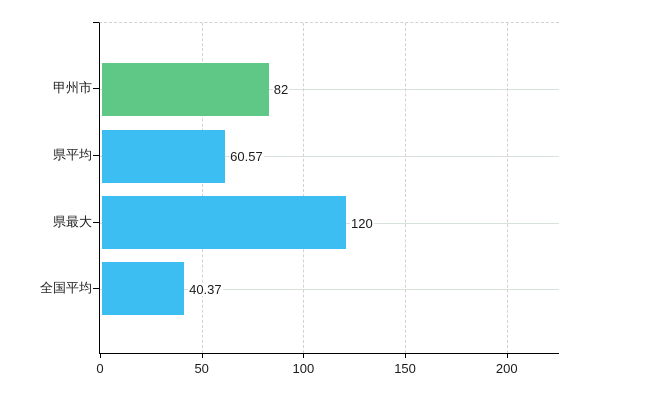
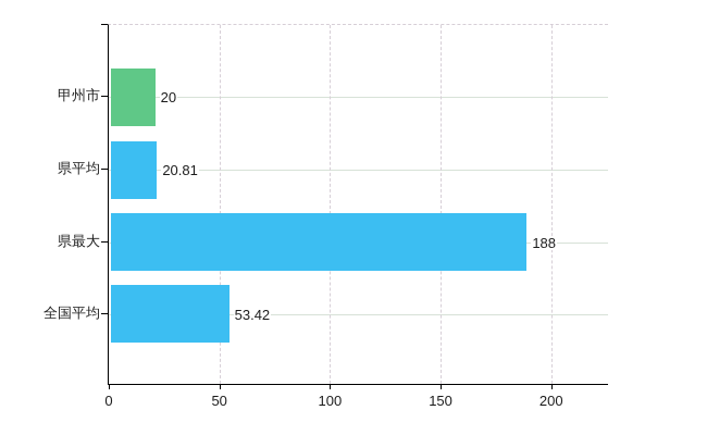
甲州市: 82 -> 20
県平均: 60.57 -> 20.81
県最大: 120 -> 188
全国平均: 40.37 -> 53.42
